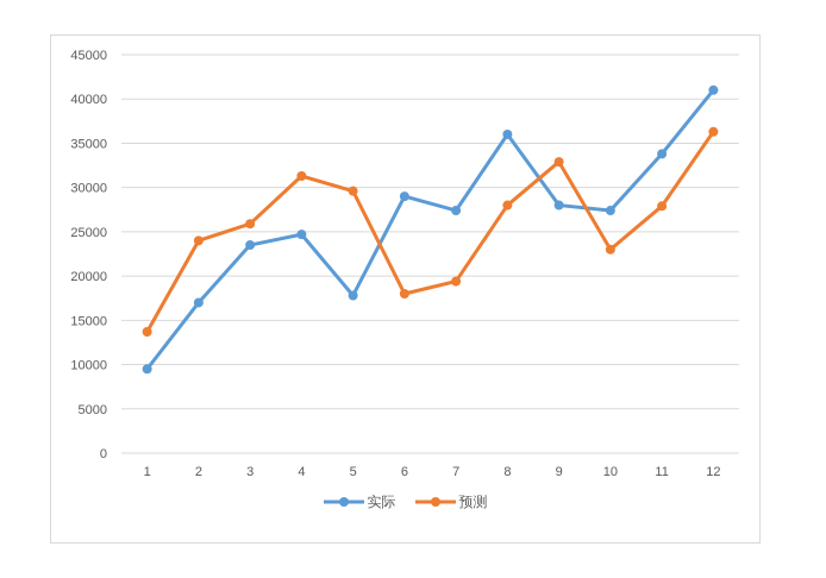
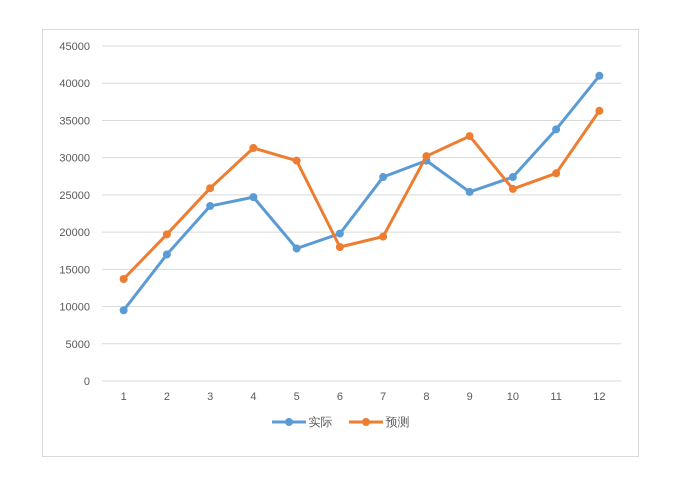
预测/2: 24000 -> 20000
实际/6: 29000 -> 20000
实际/8: 36000 -> 30000
预测/8: 28000 -> 30000
实际/9: 28000 -> 25000
预测/10: 23000 -> 26000
